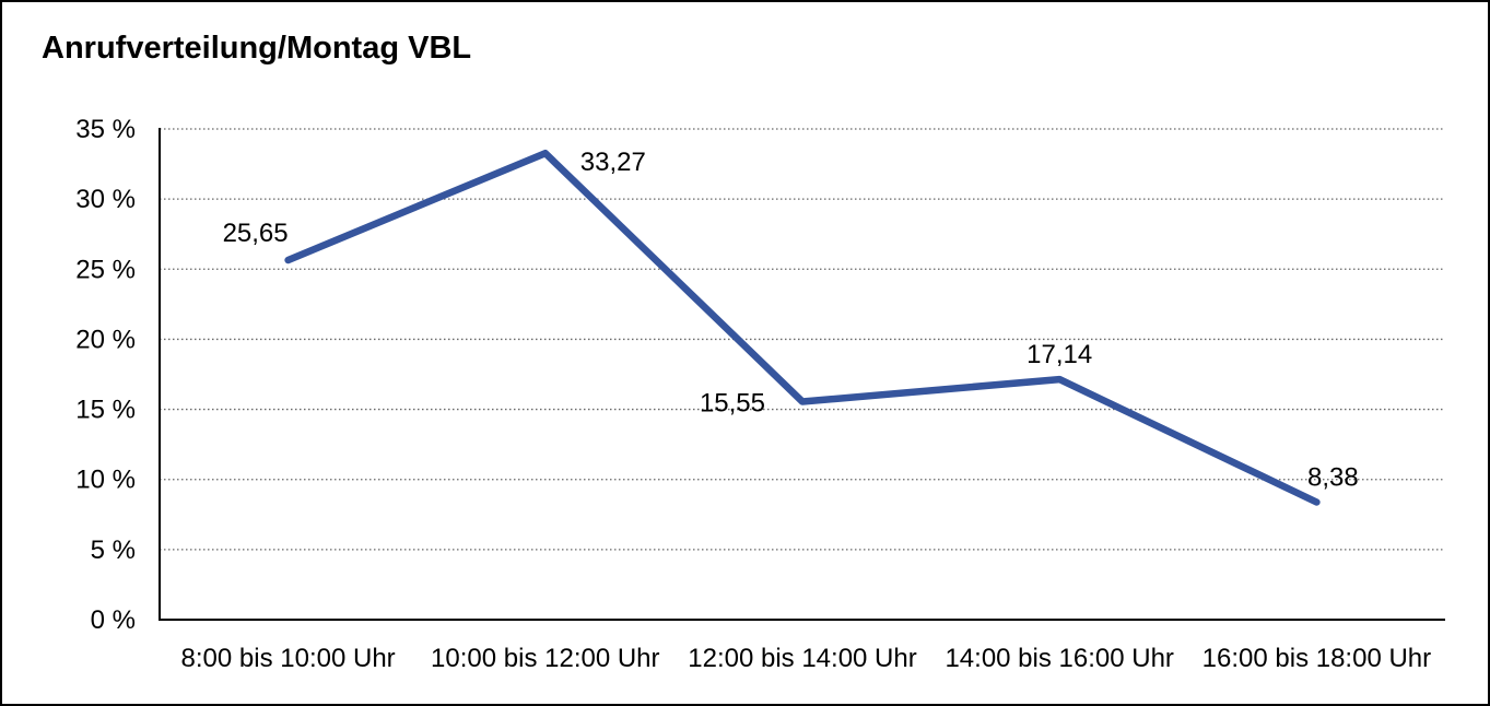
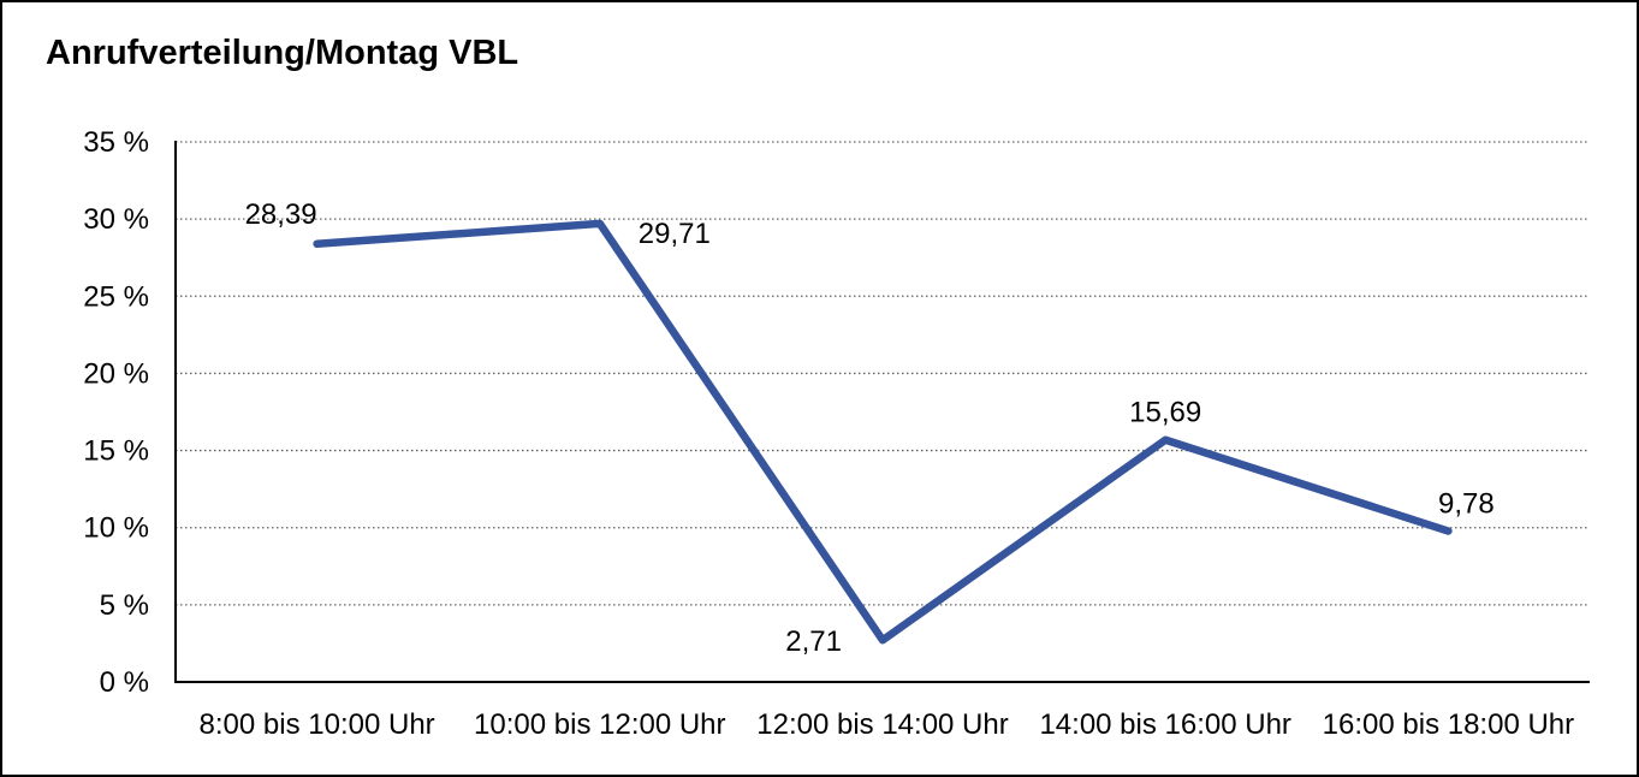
8:00 bis 10:00 Uhr: 25,65 -> 28,39
10:00 bis 12:00 Uhr: 33,27 -> 29,71
12:00 bis 14:00 Uhr: 15,55 -> 2,71
14:00 bis 16:00 Uhr: 17,14 -> 15,69
16:00 bis 18:00 Uhr: 8,38 -> 9,78
